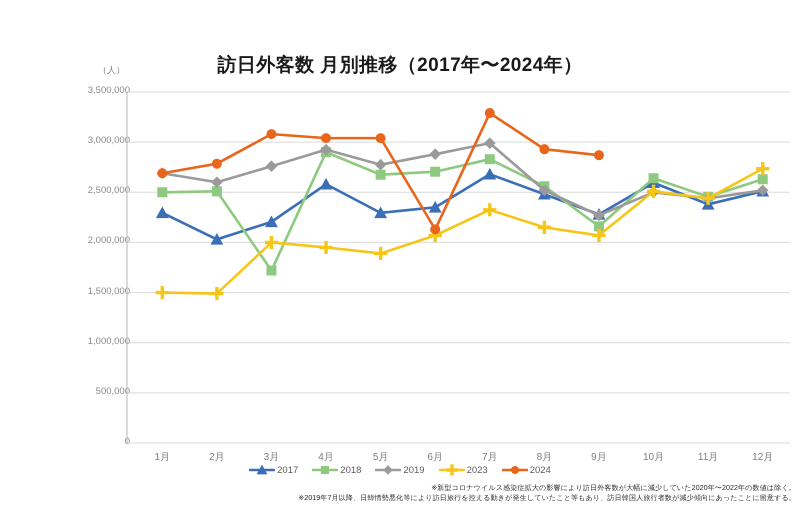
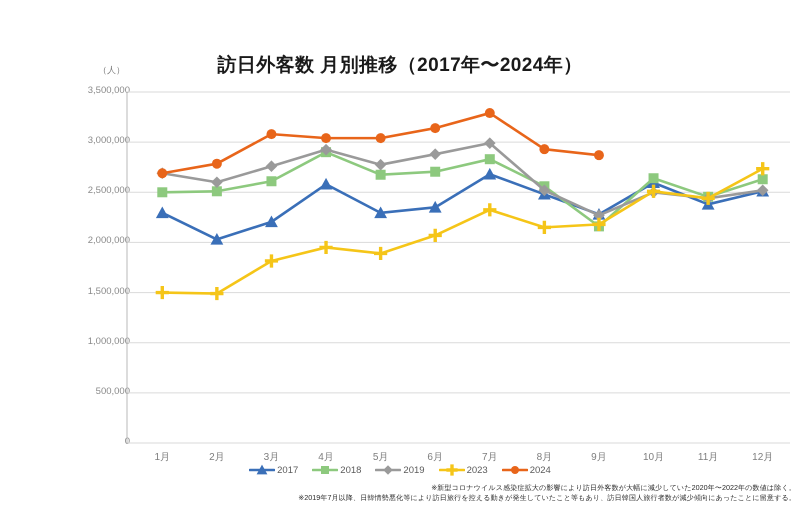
2018/3月: 1720000 -> 2610000
2023/3月: 2000000 -> 1820000
2024/6月: 2130000 -> 3140000
2023/9月: 2070000 -> 2180000
